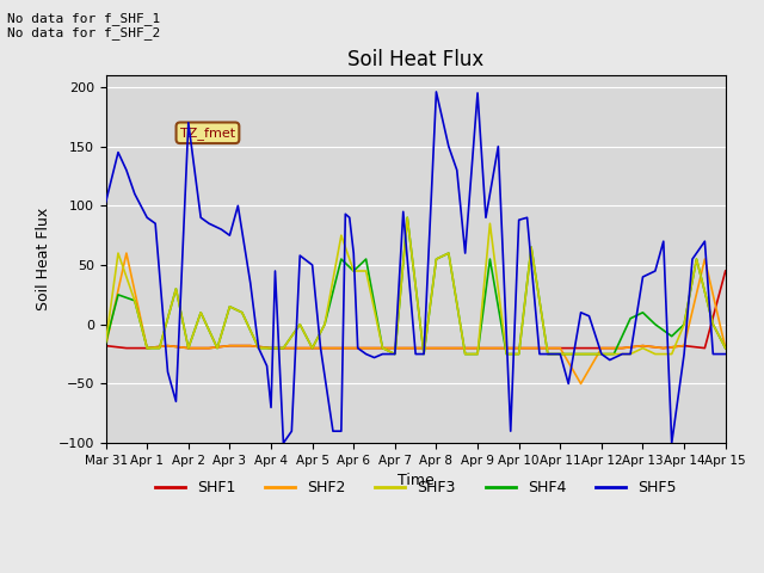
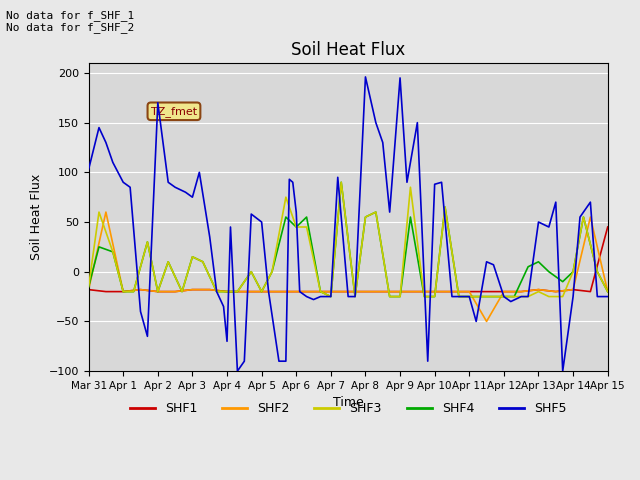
SHF5/Apr 13: 40 -> 50
